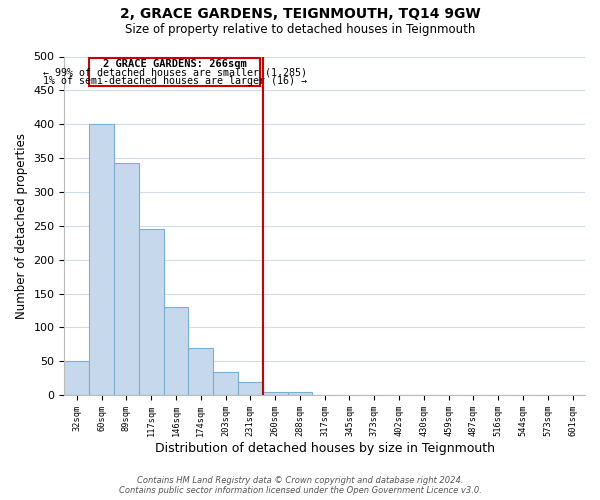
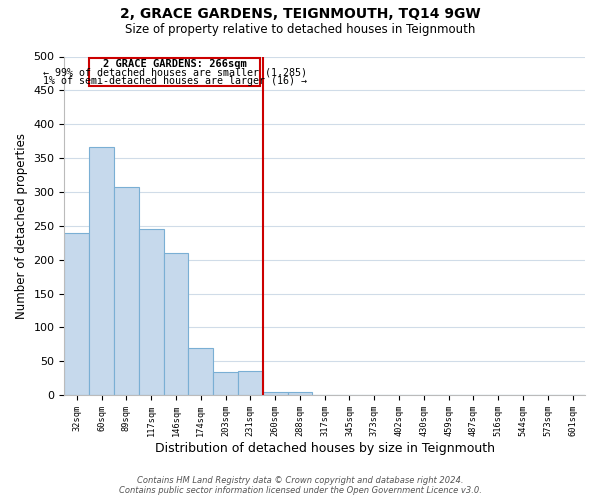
32sqm: 50 -> 240
60sqm: 400 -> 366
89sqm: 343 -> 308
146sqm: 130 -> 210
231sqm: 20 -> 36
